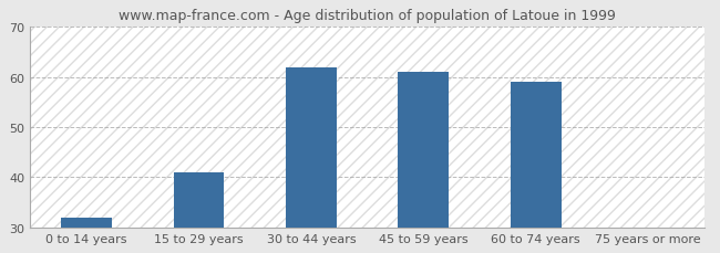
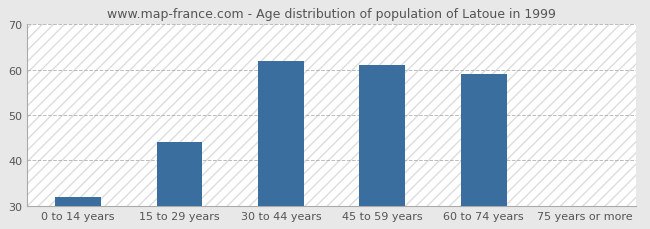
15 to 29 years: 41 -> 44
